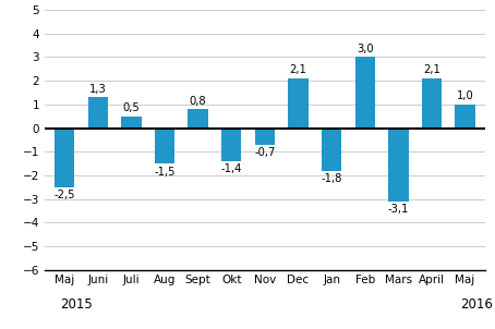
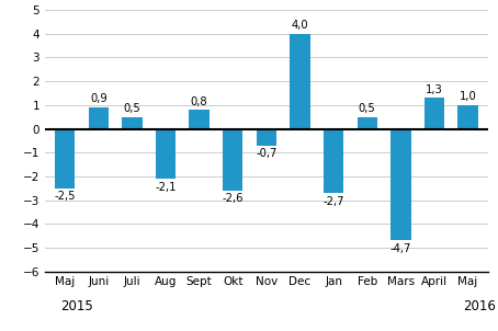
Juni: 1,3 -> 0,9
Aug: -1,5 -> -2,1
Okt: -1,4 -> -2,6
Dec: 2,1 -> 4,0
Jan: -1,8 -> -2,7
Feb: 3,0 -> 0,5
Mars: -3,1 -> -4,7
April: 2,1 -> 1,3
